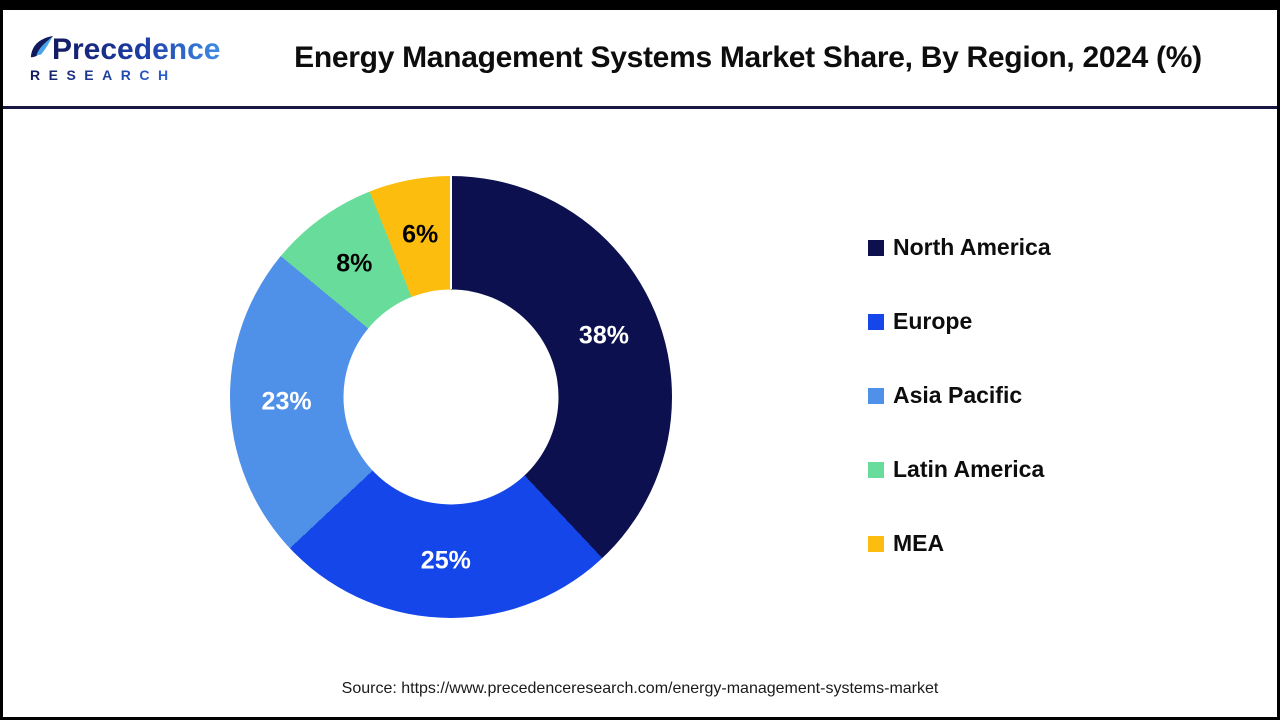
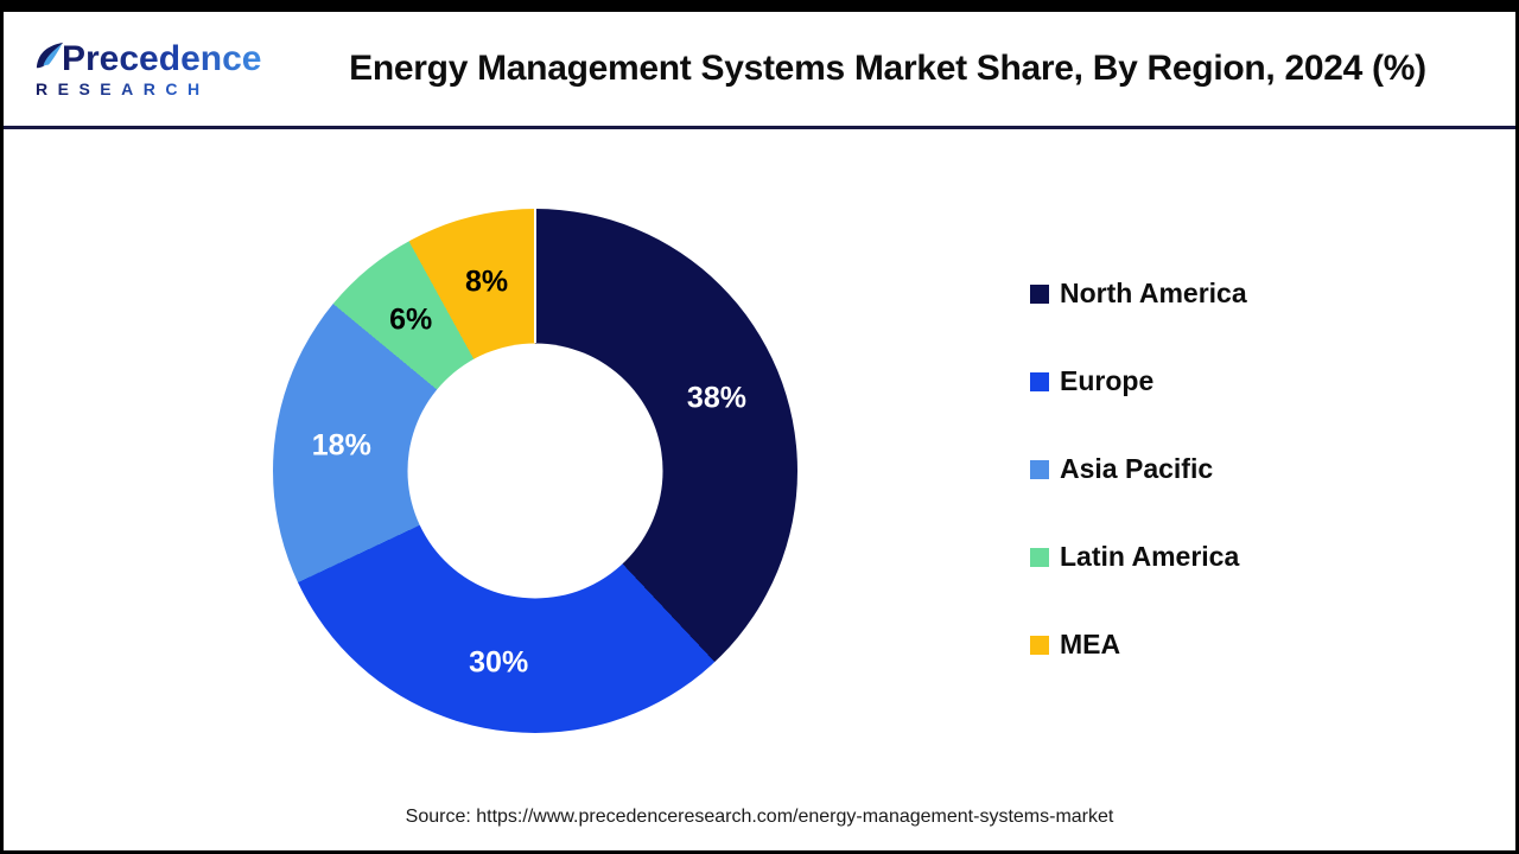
Europe: 25% -> 30%
Asia Pacific: 23% -> 18%
Latin America: 8% -> 6%
MEA: 6% -> 8%
